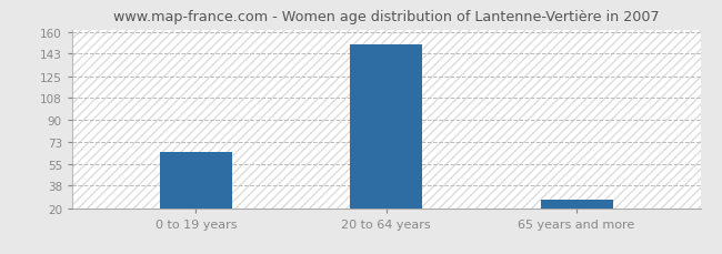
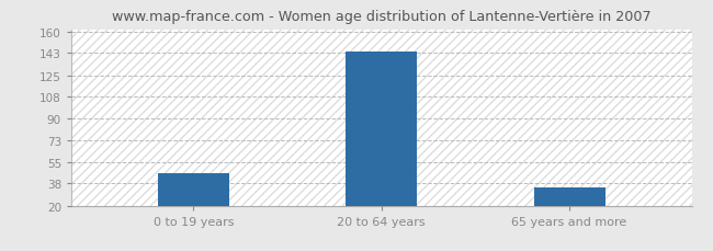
0 to 19 years: 65 -> 46
20 to 64 years: 150 -> 144
65 years and more: 27 -> 35
